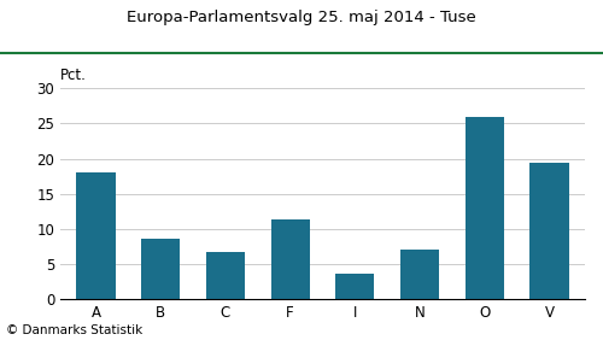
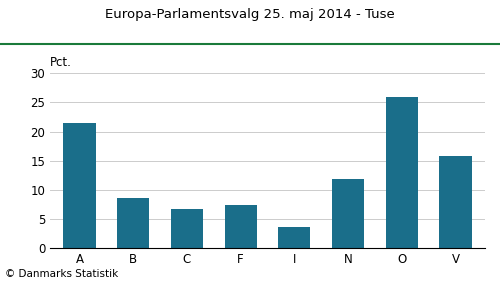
A: 18.0 -> 21.4
F: 11.3 -> 7.4
N: 7.1 -> 11.8
V: 19.4 -> 15.8
